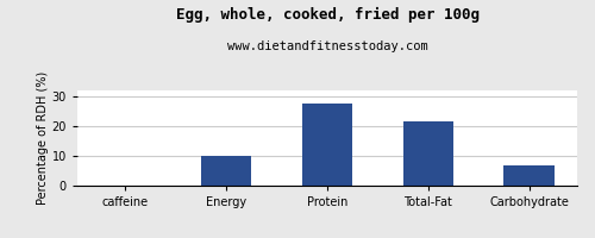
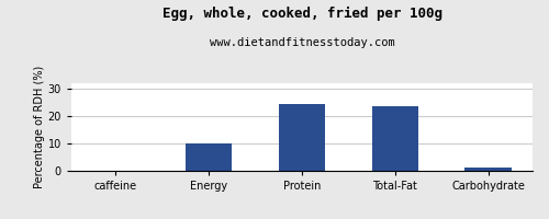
Protein: 27.5 -> 24.5
Total-Fat: 21.5 -> 23.5
Carbohydrate: 7.0 -> 1.2
